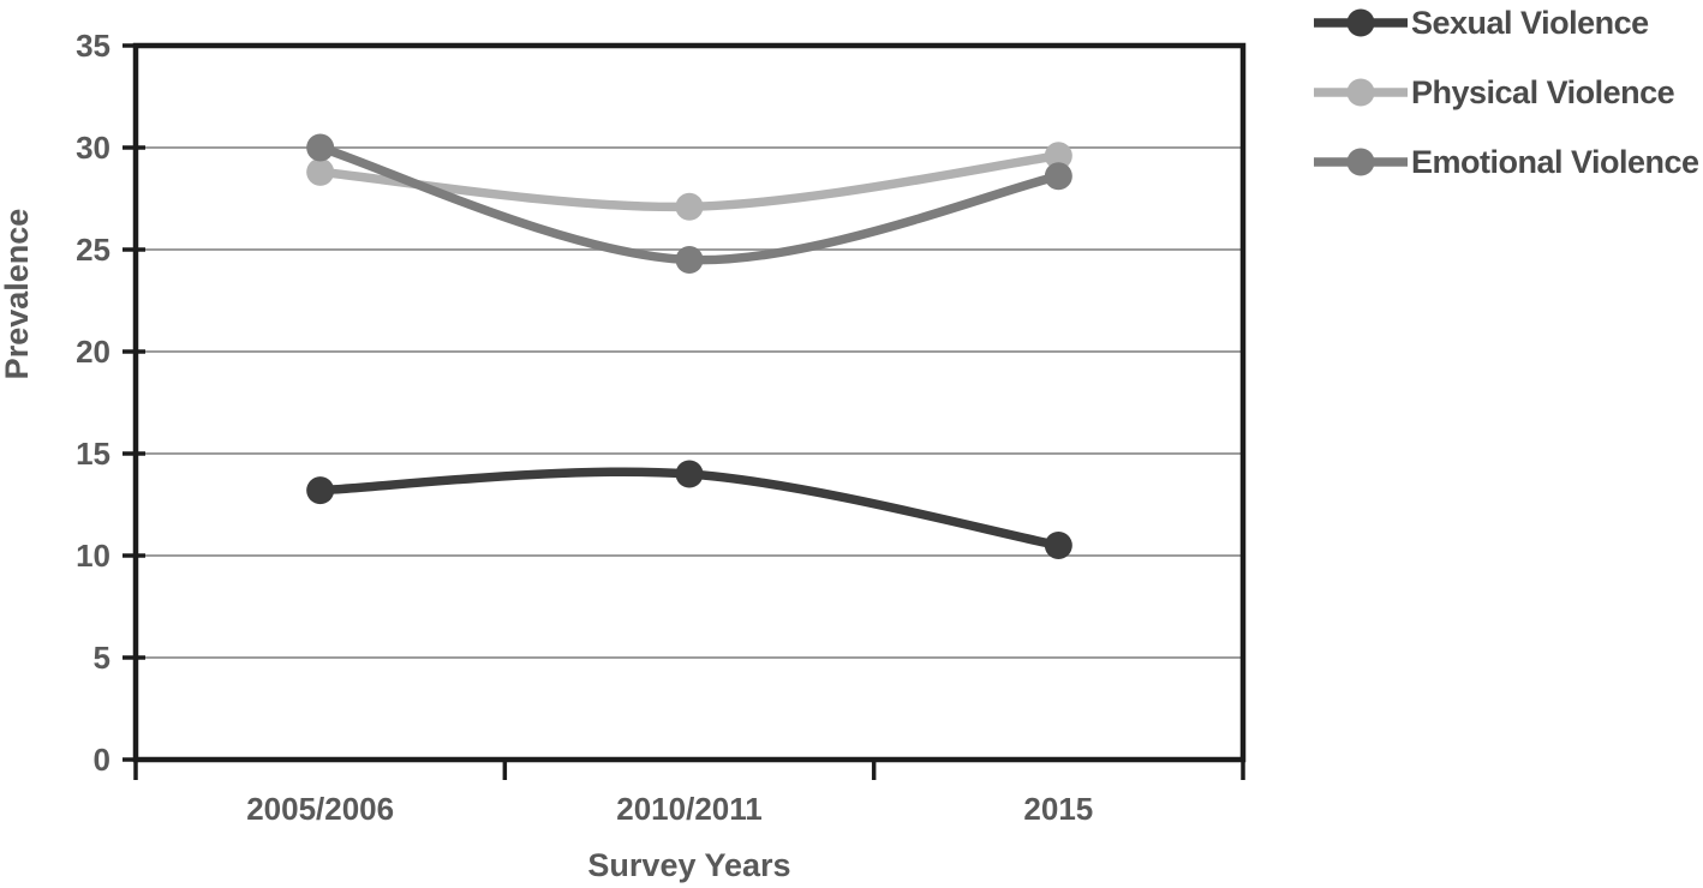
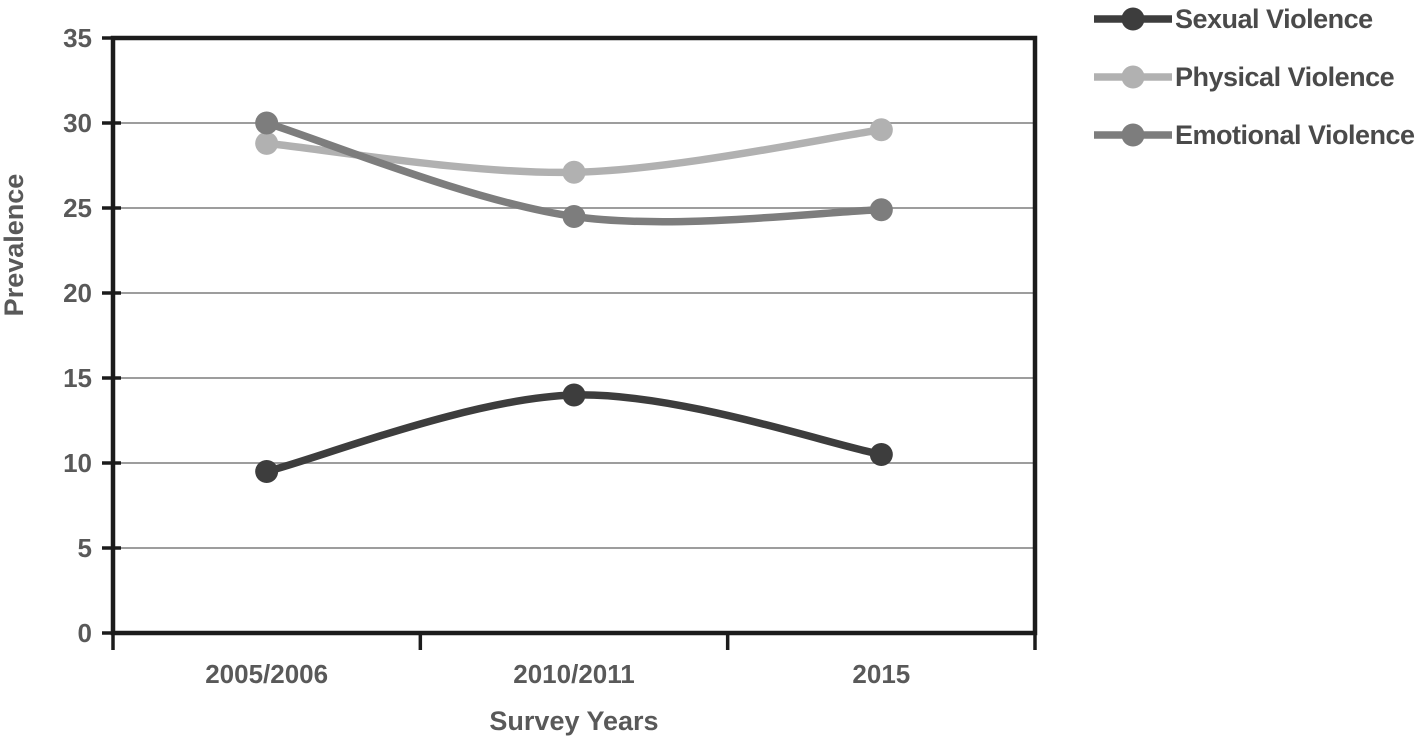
Sexual Violence/2005/2006: 13.2 -> 9.5
Emotional Violence/2015: 28.6 -> 24.9
